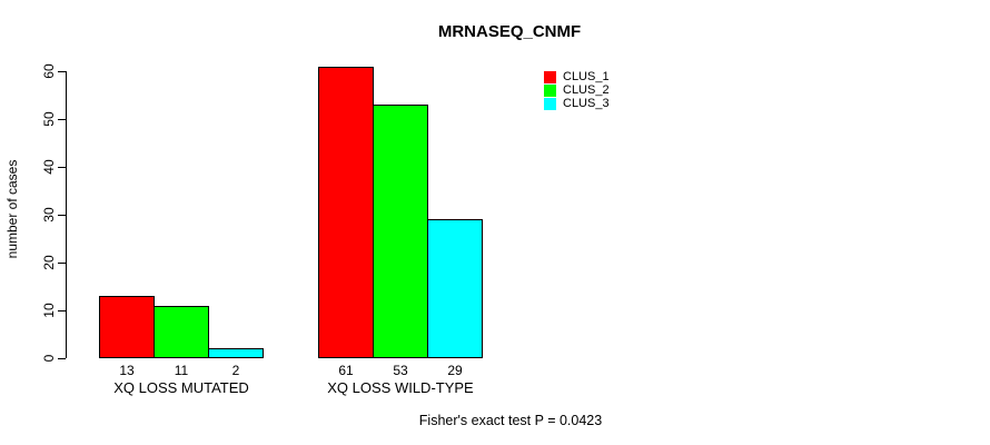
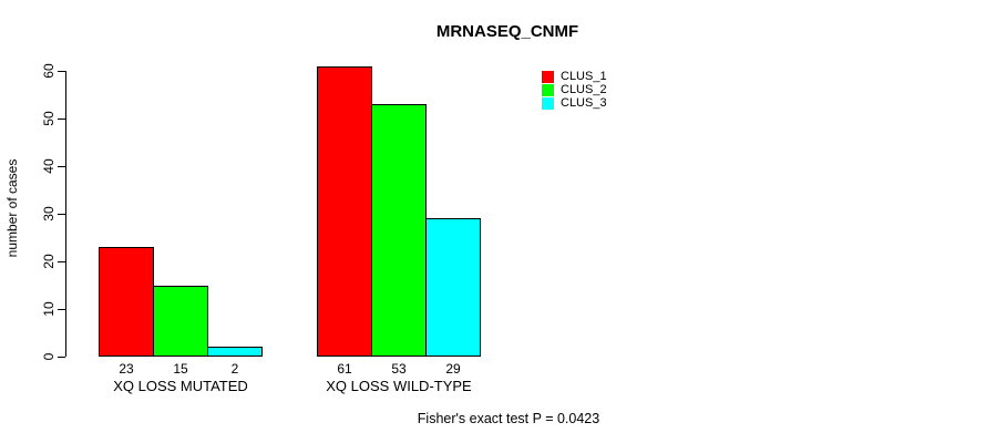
CLUS_1/XQ LOSS MUTATED: 13 -> 23
CLUS_2/XQ LOSS MUTATED: 11 -> 15
